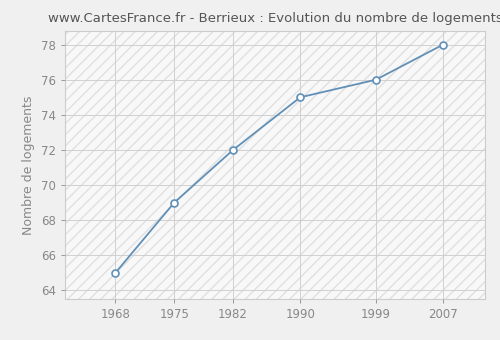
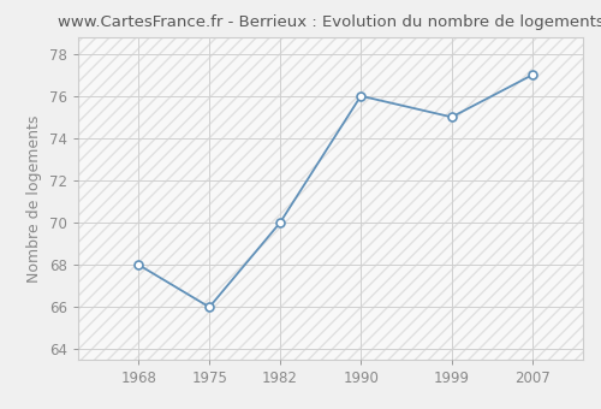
1968: 65 -> 68
1975: 69 -> 66
1982: 72 -> 70
1990: 75 -> 76
1999: 76 -> 75
2007: 78 -> 77
